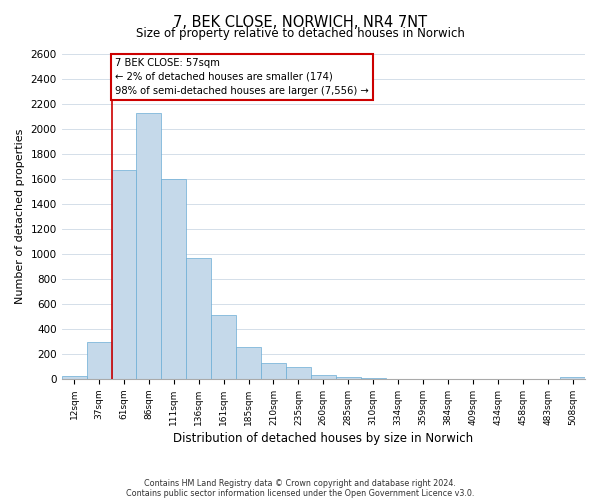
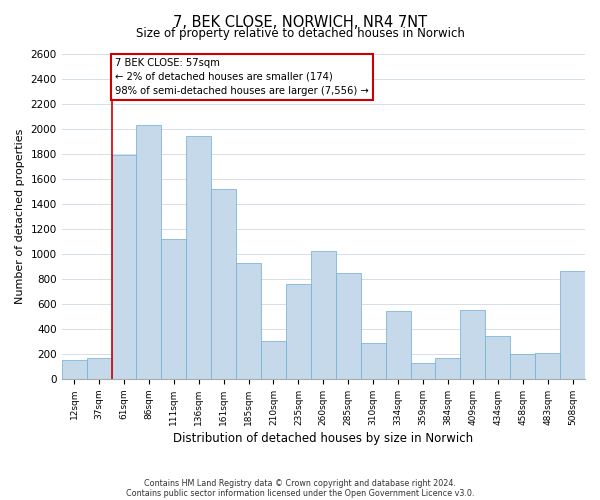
12sqm: 20 -> 150
37sqm: 300 -> 170
61sqm: 1670 -> 1790
86sqm: 2130 -> 2030
111sqm: 1600 -> 1120
136sqm: 970 -> 1940
161sqm: 510 -> 1520
185sqm: 260 -> 930
210sqm: 120 -> 300
235sqm: 100 -> 760
260sqm: 30 -> 1020
285sqm: 10 -> 850
310sqm: 0 -> 290
334sqm: 0 -> 540
359sqm: 0 -> 130
384sqm: 0 -> 170
409sqm: 0 -> 550
434sqm: 0 -> 340
458sqm: 0 -> 200
483sqm: 0 -> 210
508sqm: 10 -> 860
